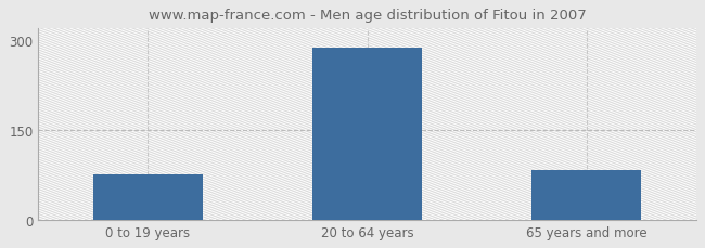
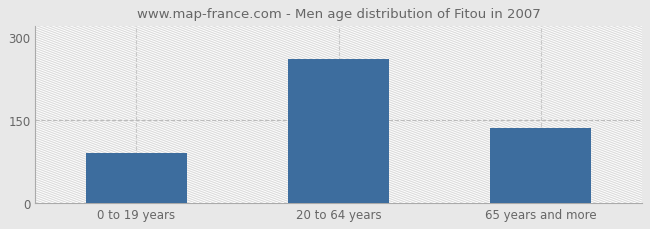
0 to 19 years: 75 -> 90
20 to 64 years: 287 -> 260
65 years and more: 82 -> 136
